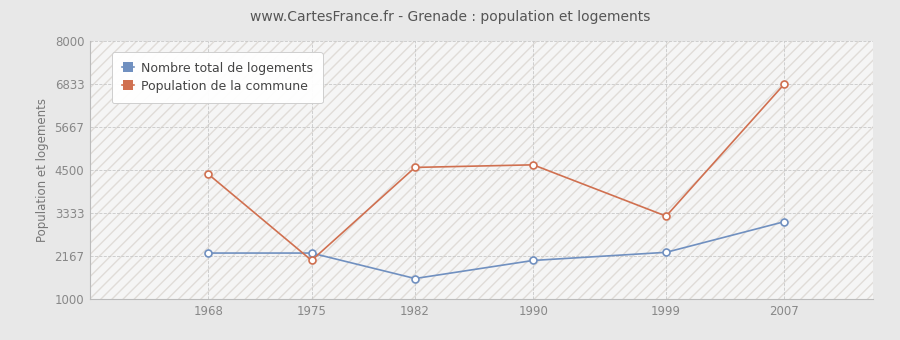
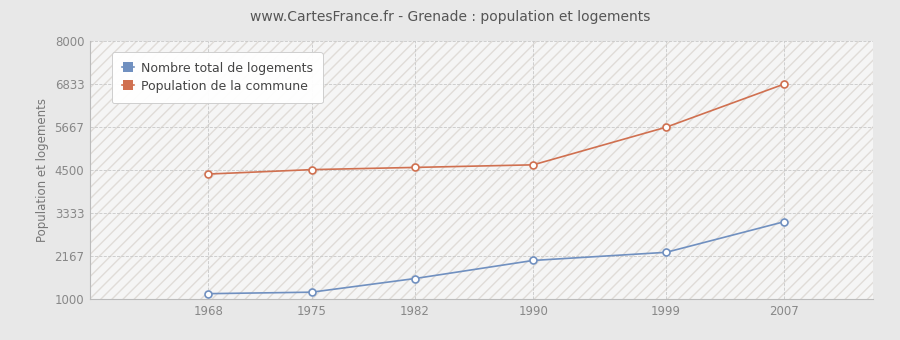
Nombre total de logements/1968: 2250 -> 1150
Nombre total de logements/1975: 2250 -> 1190
Population de la commune/1975: 2050 -> 4510
Population de la commune/1999: 3250 -> 5660
